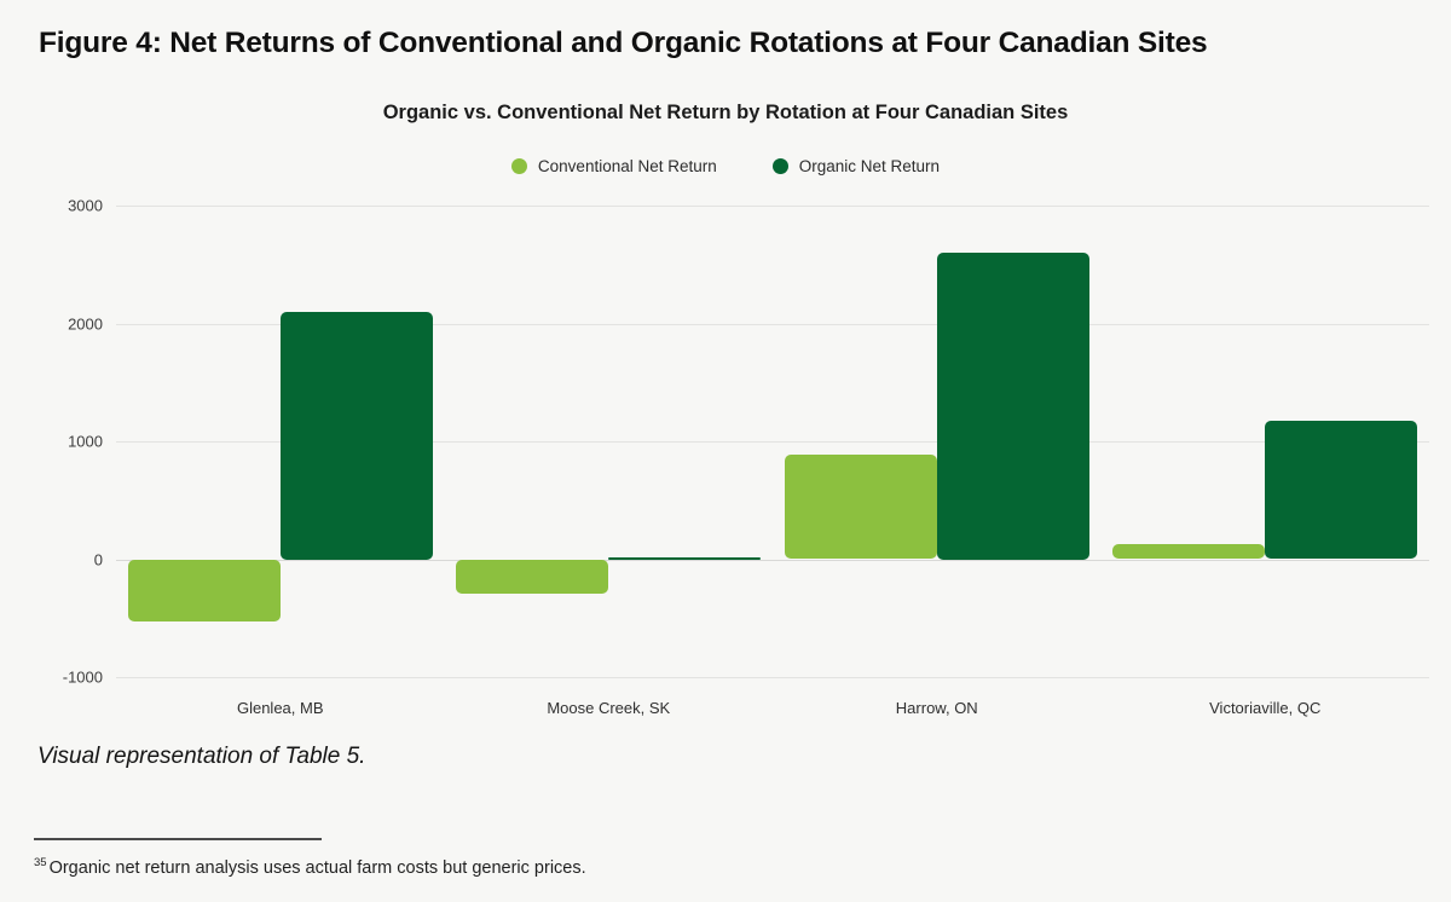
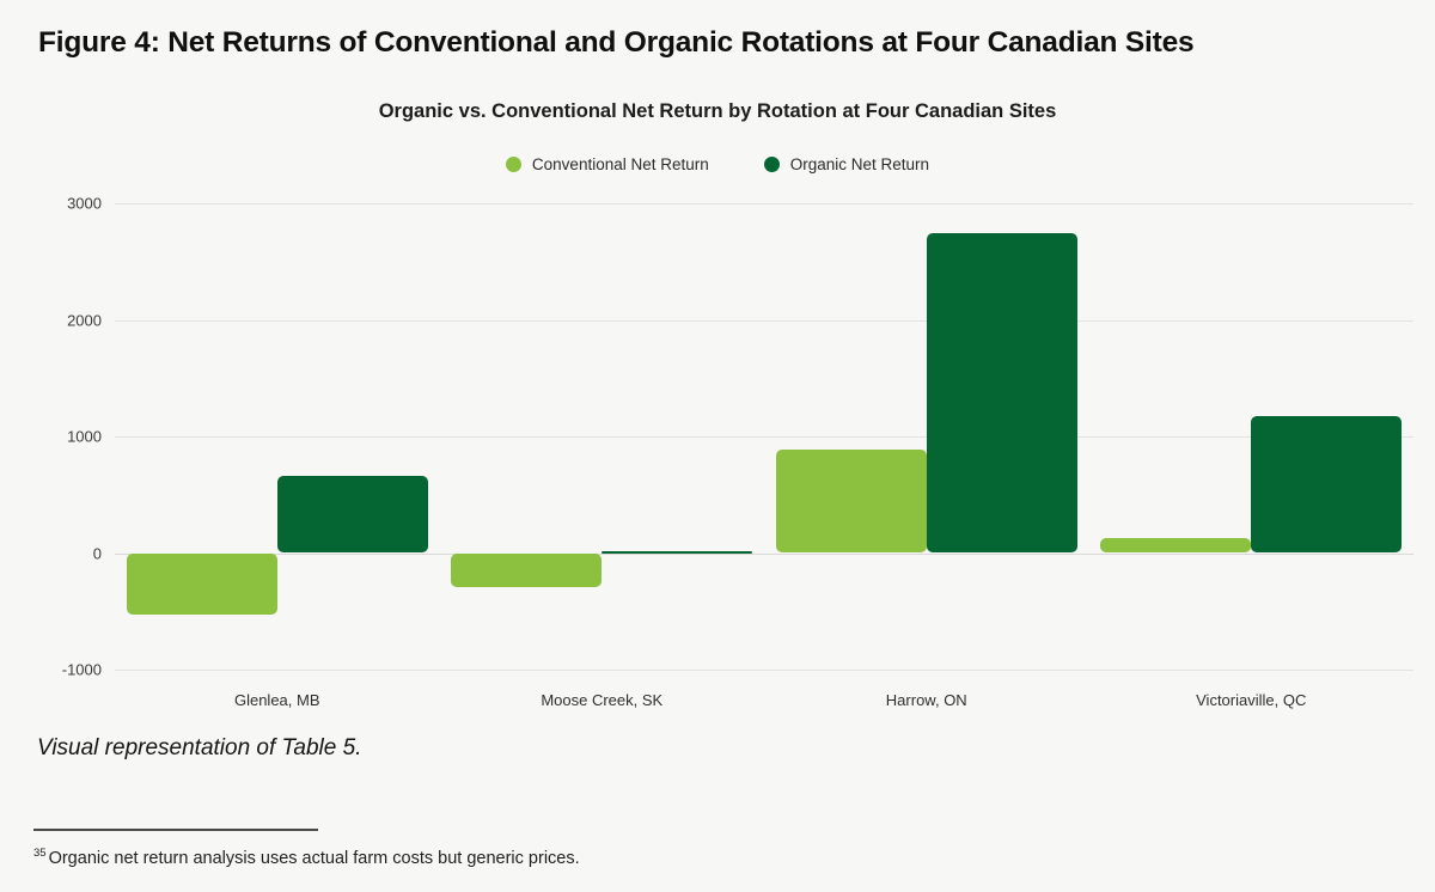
Organic Net Return/Glenlea, MB: 2100 -> 700
Organic Net Return/Harrow, ON: 2600 -> 2700
